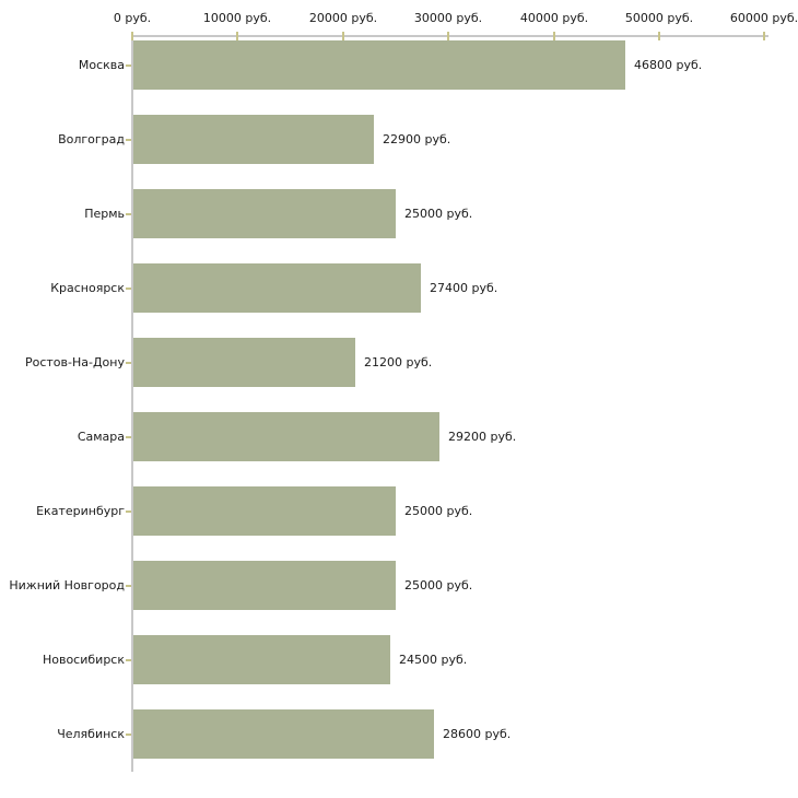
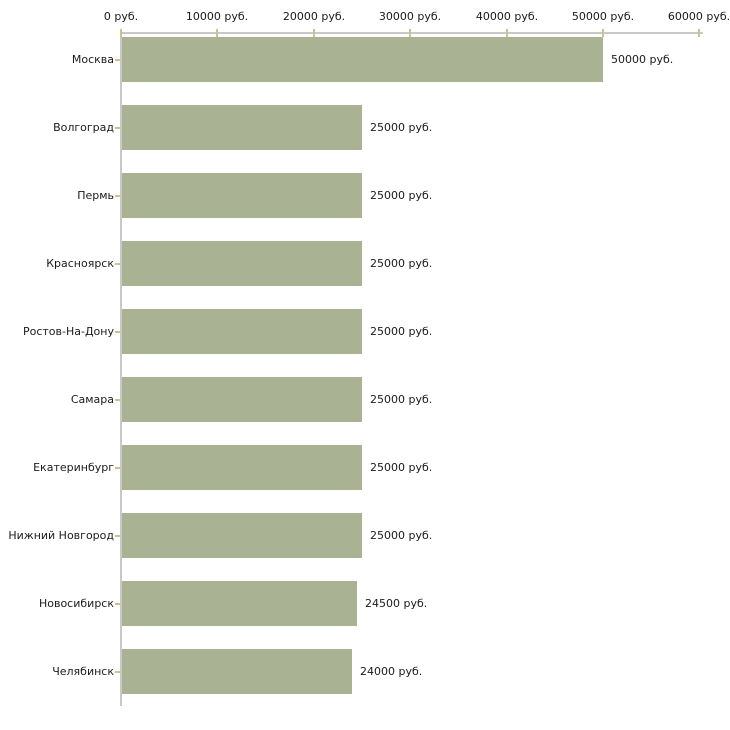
Москва: 46800 -> 50000
Волгоград: 22900 -> 25000
Красноярск: 27400 -> 25000
Ростов-На-Дону: 21200 -> 25000
Самара: 29200 -> 25000
Челябинск: 28600 -> 24000
